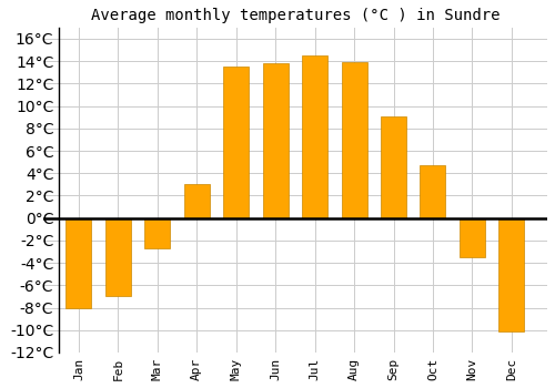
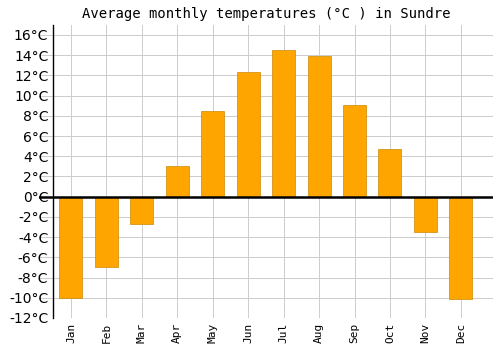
Jan: -8.0°C -> -10.0°C
May: 13.5°C -> 8.5°C
Jun: 13.8°C -> 12.3°C
